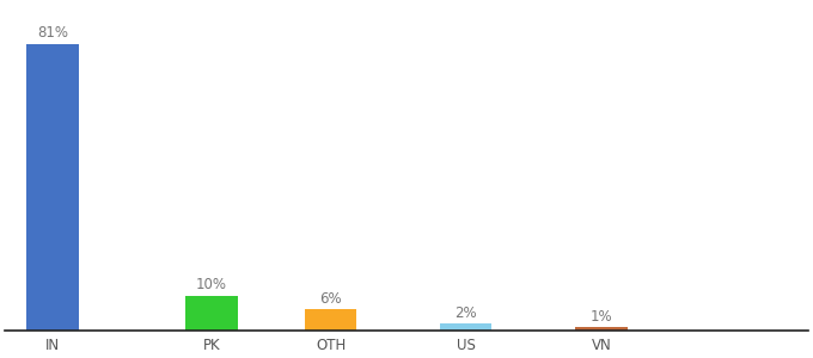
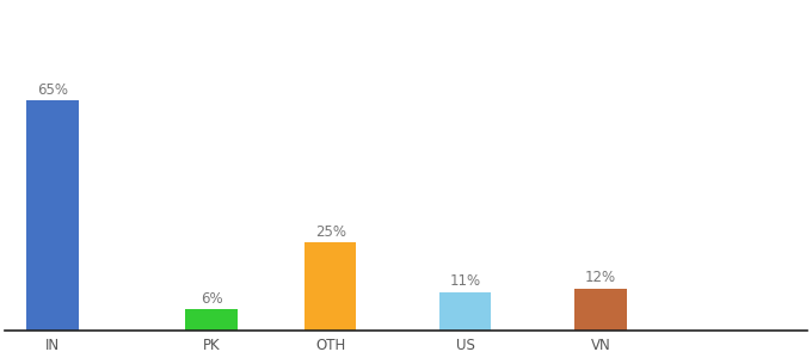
IN: 81% -> 65%
PK: 10% -> 6%
OTH: 6% -> 25%
US: 2% -> 11%
VN: 1% -> 12%
